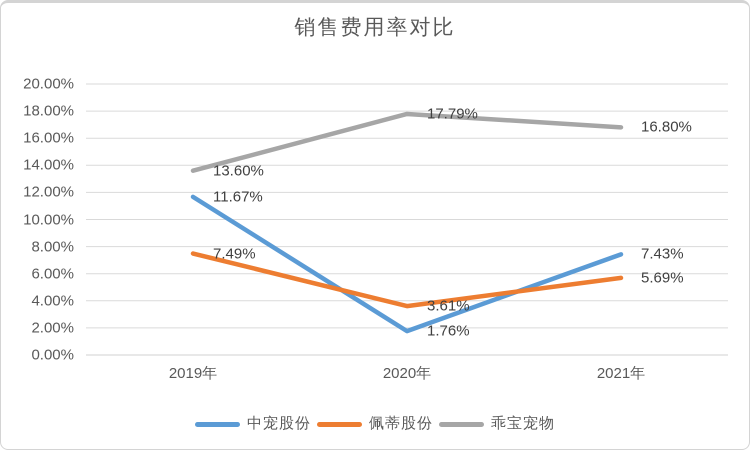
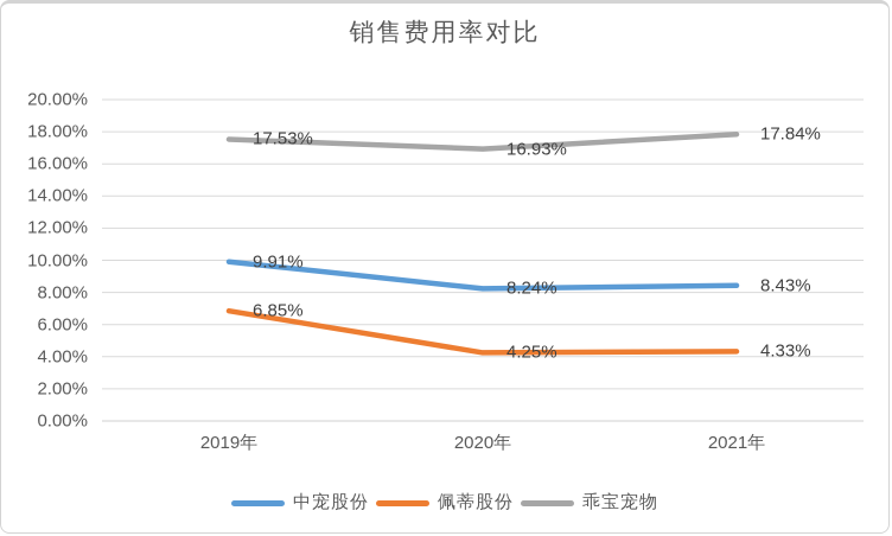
中宠股份/2019年: 11.67% -> 9.91%
佩蒂股份/2019年: 7.49% -> 6.85%
乖宝宠物/2019年: 13.60% -> 17.53%
中宠股份/2020年: 1.76% -> 8.24%
佩蒂股份/2020年: 3.61% -> 4.25%
乖宝宠物/2020年: 17.79% -> 16.93%
中宠股份/2021年: 7.43% -> 8.43%
佩蒂股份/2021年: 5.69% -> 4.33%
乖宝宠物/2021年: 16.80% -> 17.84%
